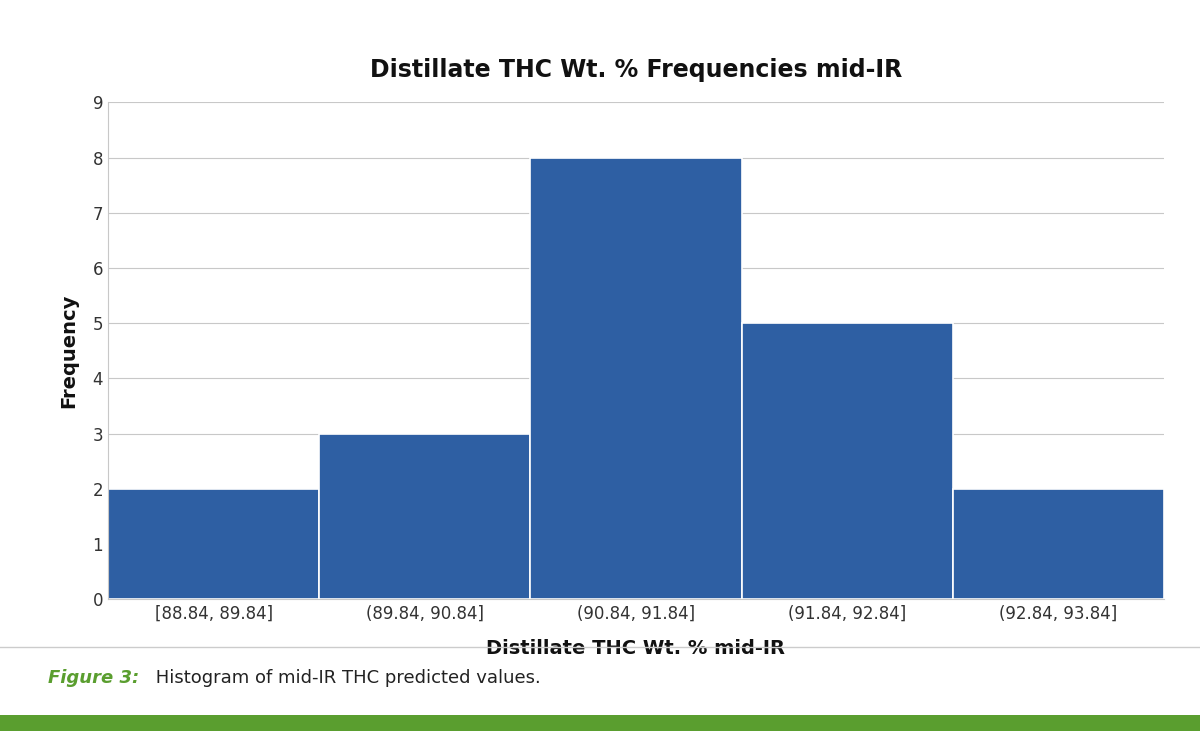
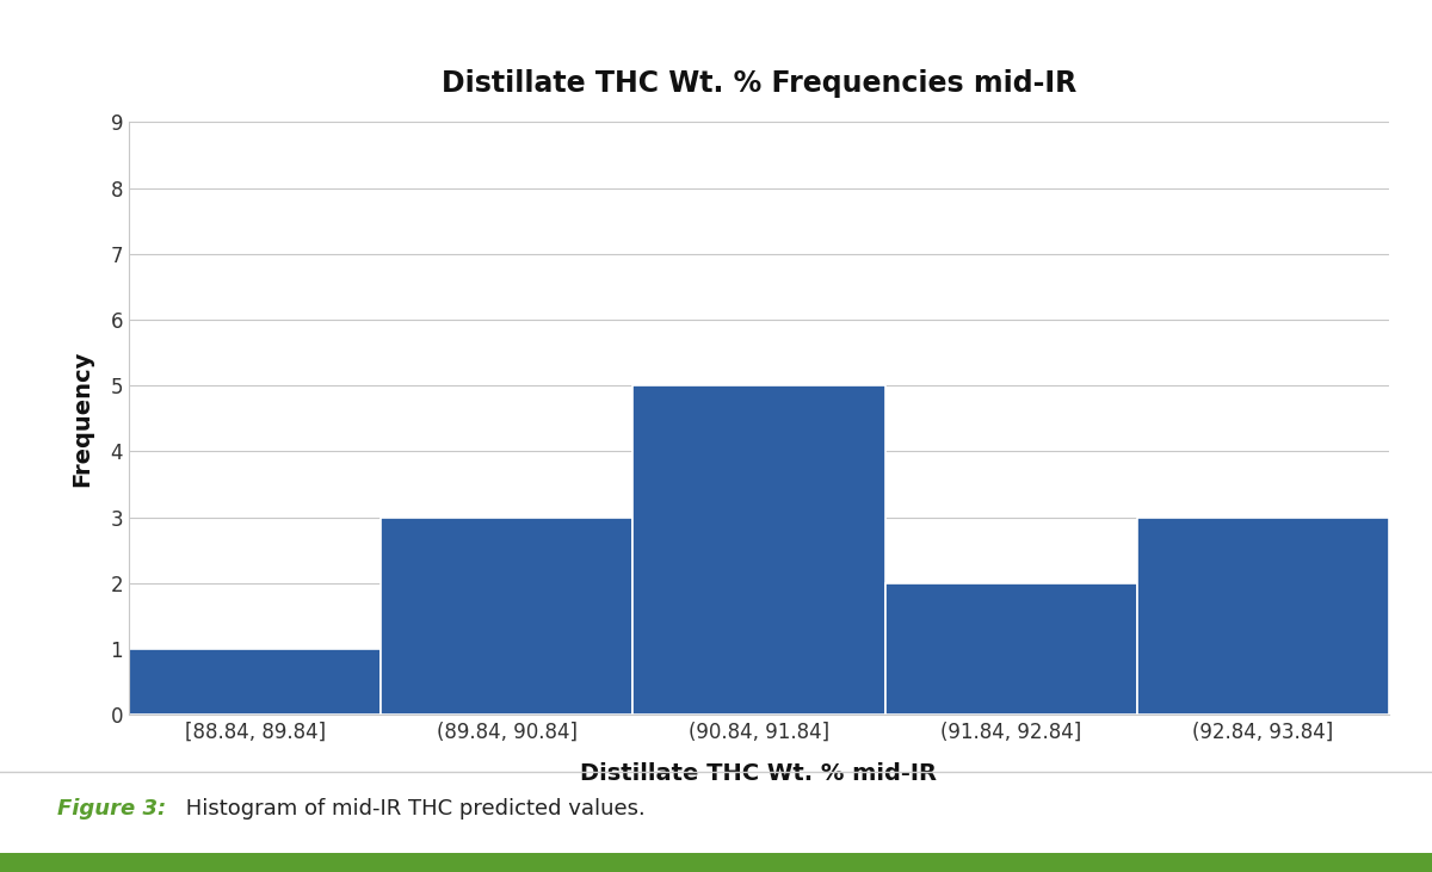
[88.84, 89.84]: 2 -> 1
(90.84, 91.84]: 8 -> 5
(91.84, 92.84]: 5 -> 2
(92.84, 93.84]: 2 -> 3
